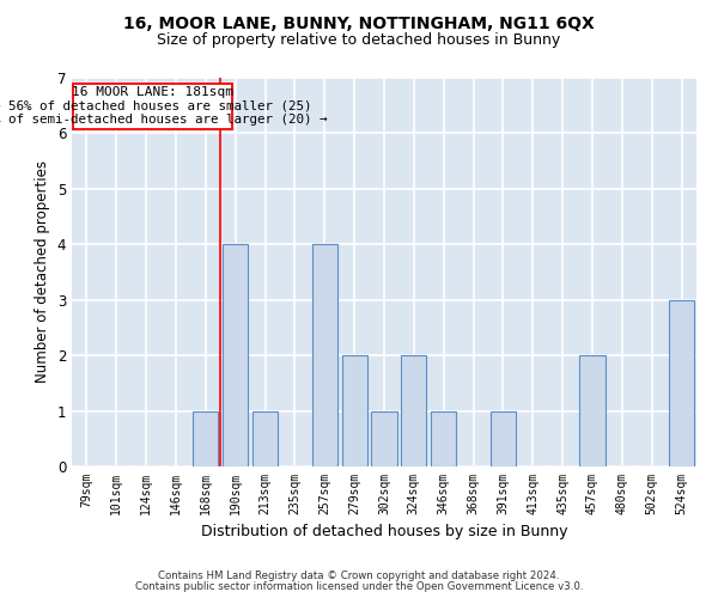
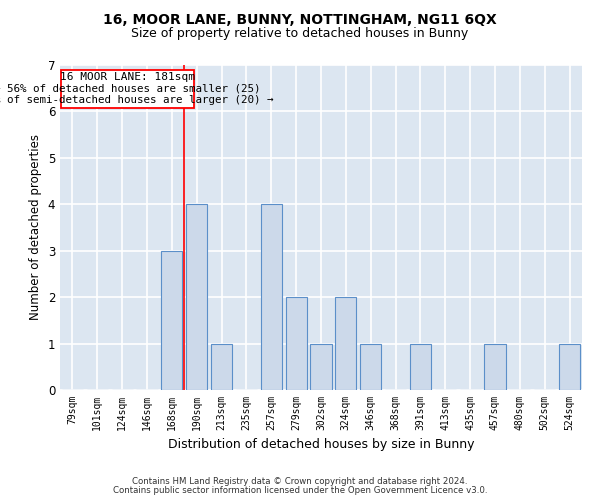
168sqm: 1 -> 3
457sqm: 2 -> 1
524sqm: 3 -> 1
